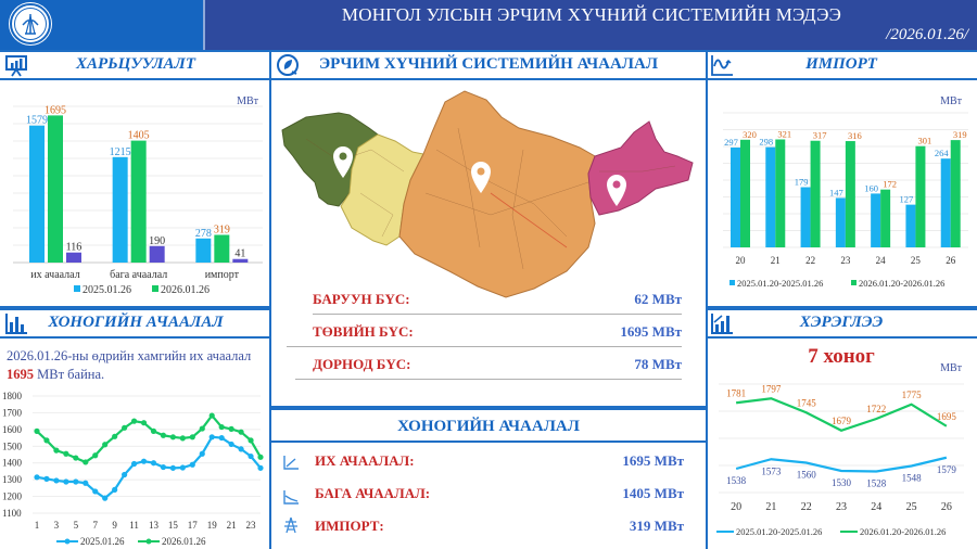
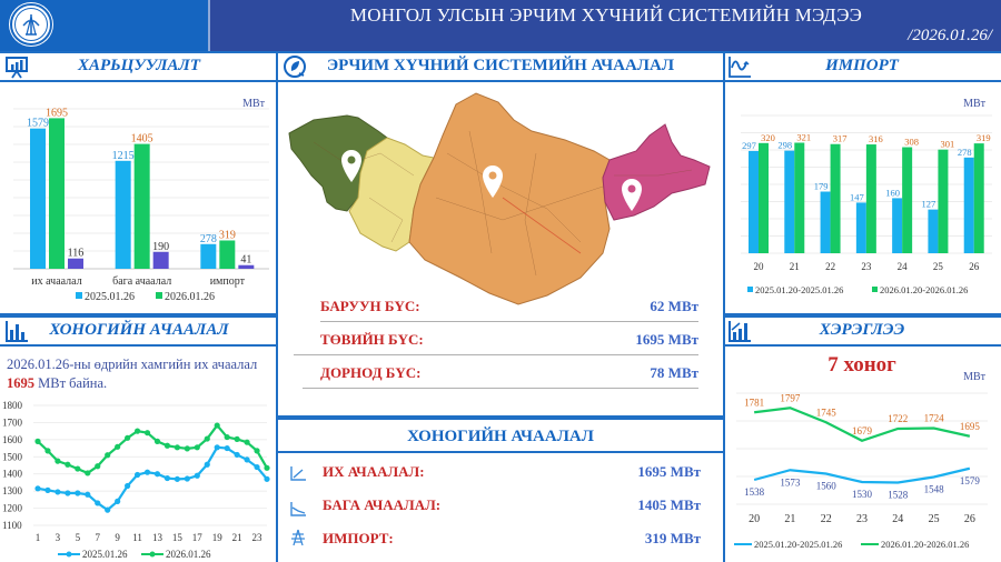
ИМПОРТ/2026.01.20-2026.01.26/24: 172 -> 308
ИМПОРТ/2025.01.20-2025.01.26/26: 264 -> 278
ХЭРЭГЛЭЭ/2026.01.20-2026.01.26/25: 1775 -> 1724
